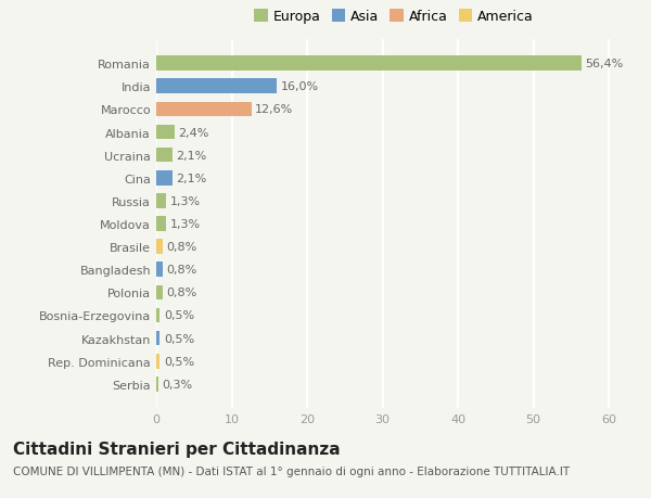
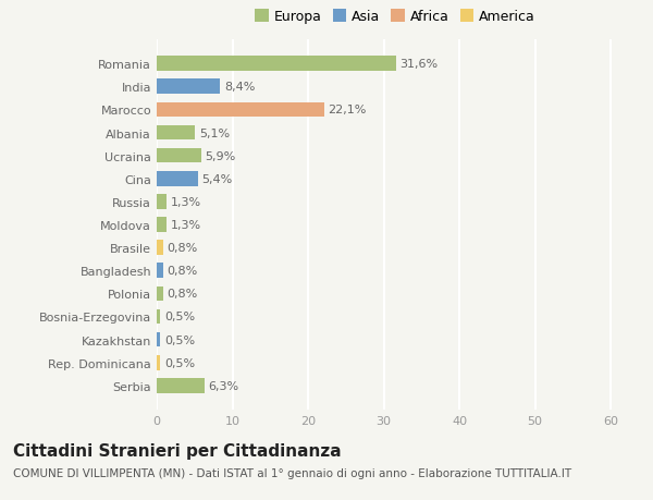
Romania: 56,4% -> 31,6%
India: 16,0% -> 8,4%
Marocco: 12,6% -> 22,1%
Albania: 2,4% -> 5,1%
Ucraina: 2,1% -> 5,9%
Cina: 2,1% -> 5,4%
Serbia: 0,3% -> 6,3%
